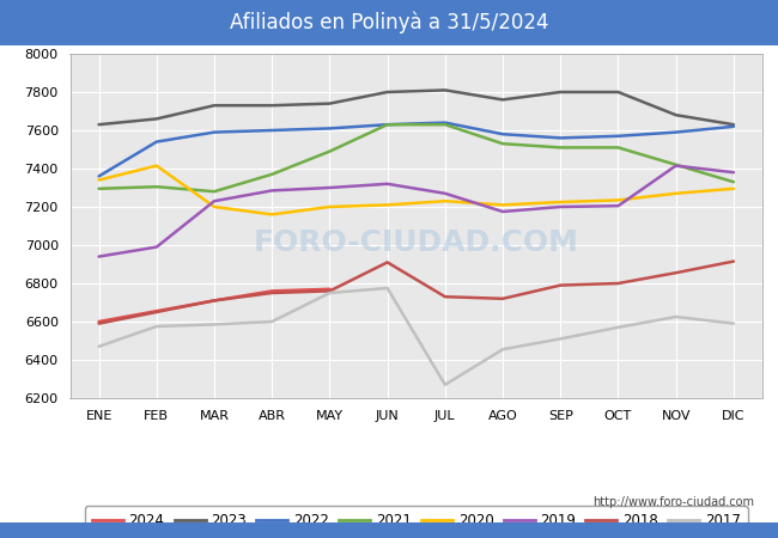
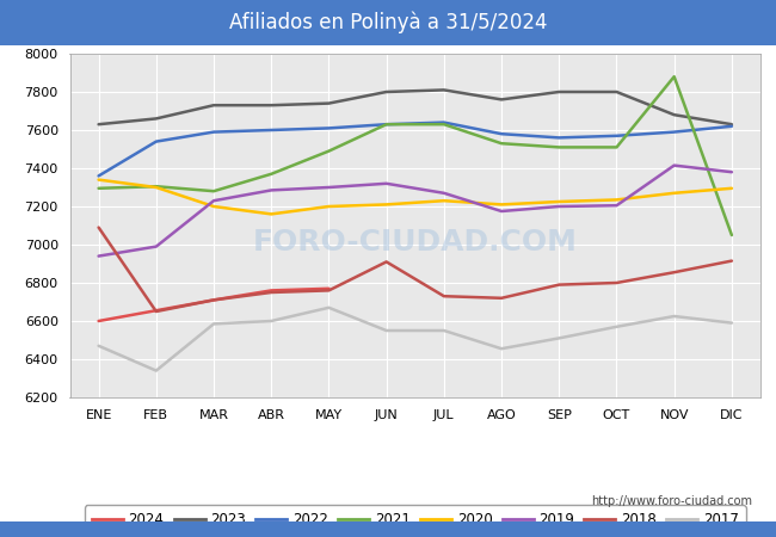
2018/ENE: 6590 -> 7090
2020/FEB: 7420 -> 7300
2017/FEB: 6580 -> 6340
2017/MAY: 6750 -> 6670
2017/JUN: 6780 -> 6550
2017/JUL: 6270 -> 6550
2021/NOV: 7420 -> 7880
2021/DIC: 7330 -> 7050
